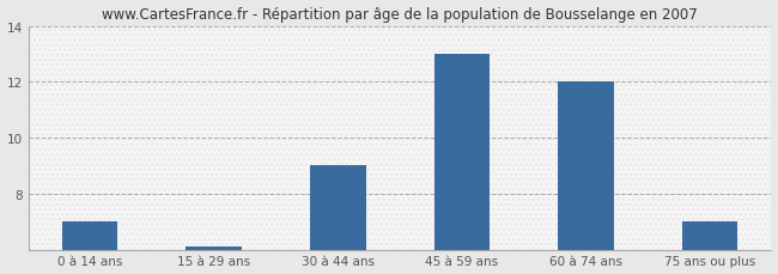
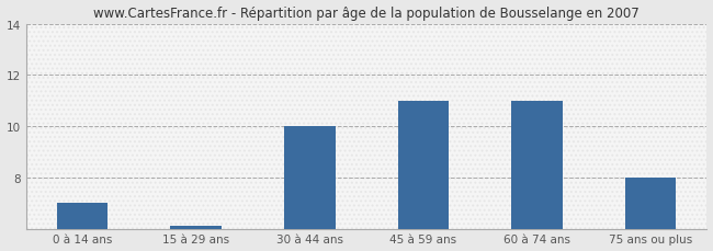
30 à 44 ans: 9.0 -> 10.0
45 à 59 ans: 13.0 -> 11.0
60 à 74 ans: 12.0 -> 11.0
75 ans ou plus: 7.0 -> 8.0
